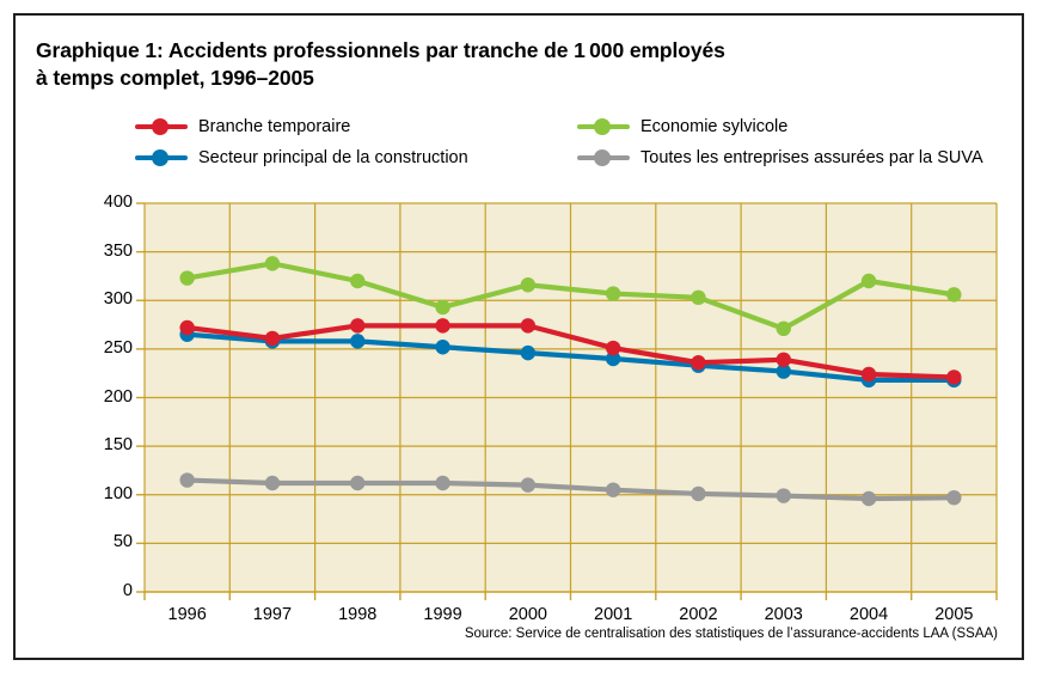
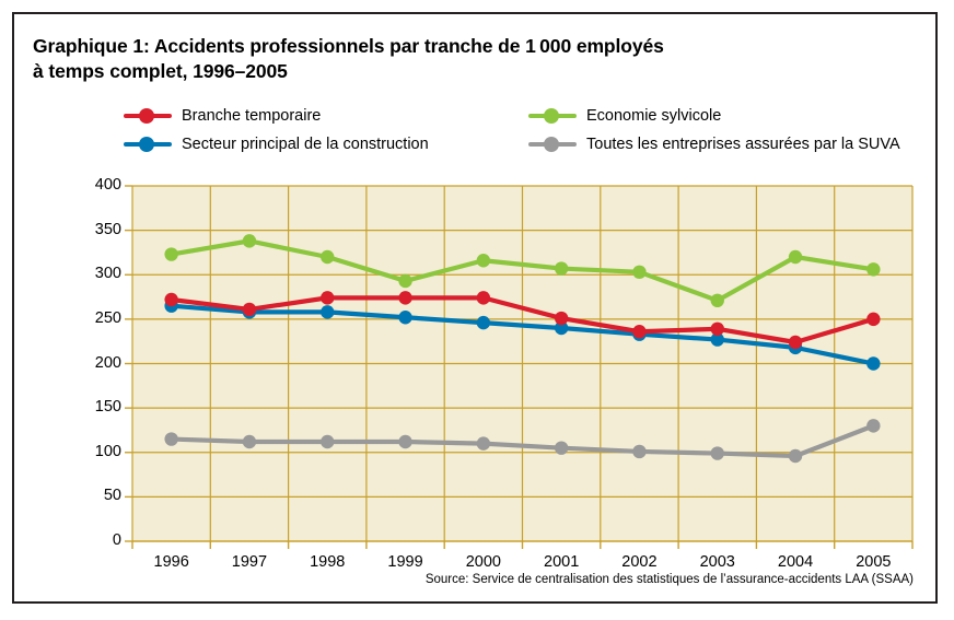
Branche temporaire/2005: 220 -> 250
Secteur principal de la construction/2005: 220 -> 200
Toutes les entreprises assurées par la SUVA/2005: 100 -> 130
